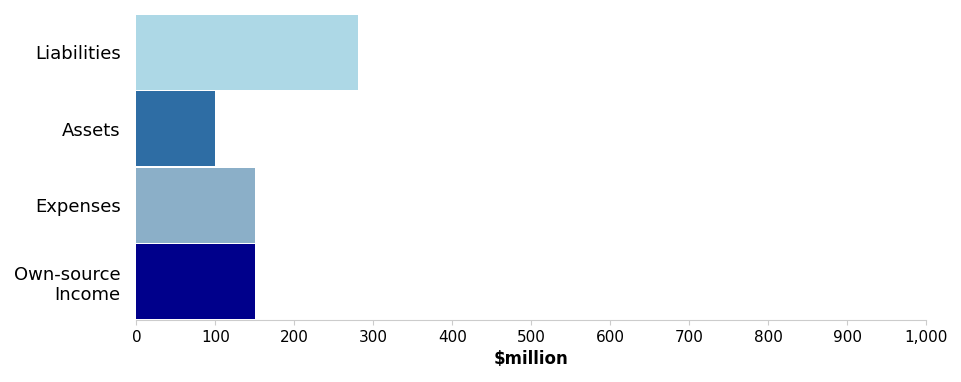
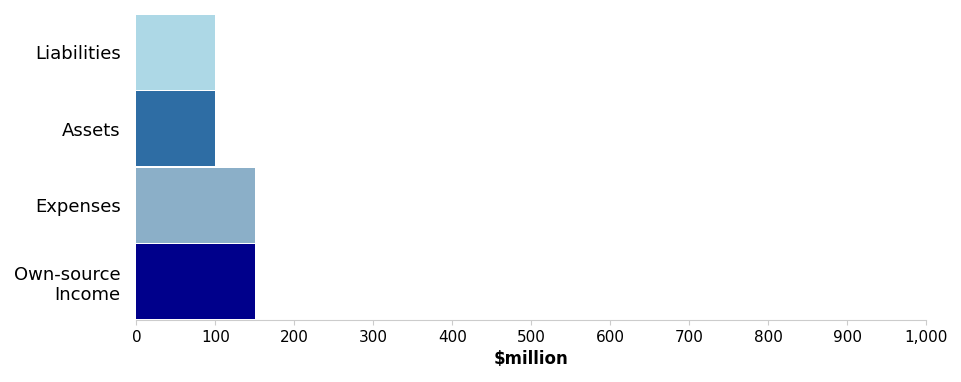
Liabilities: 280 -> 100
